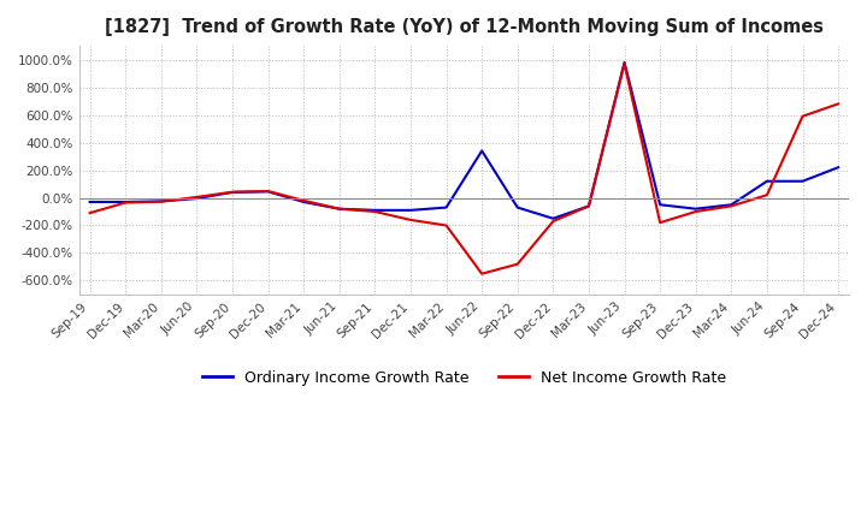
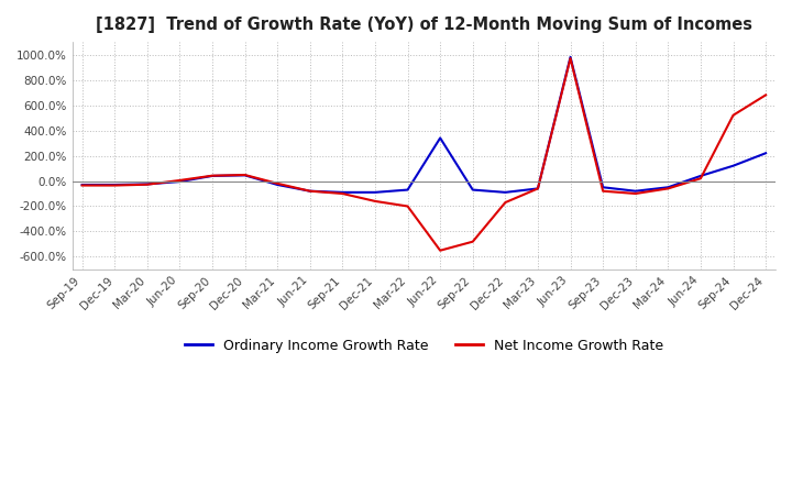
Net Income Growth Rate/Sep-19: -110% -> -40%
Ordinary Income Growth Rate/Dec-22: -150% -> -90%
Net Income Growth Rate/Sep-23: -180% -> -80%
Ordinary Income Growth Rate/Jun-24: 120% -> 40%
Net Income Growth Rate/Sep-24: 590% -> 520%
